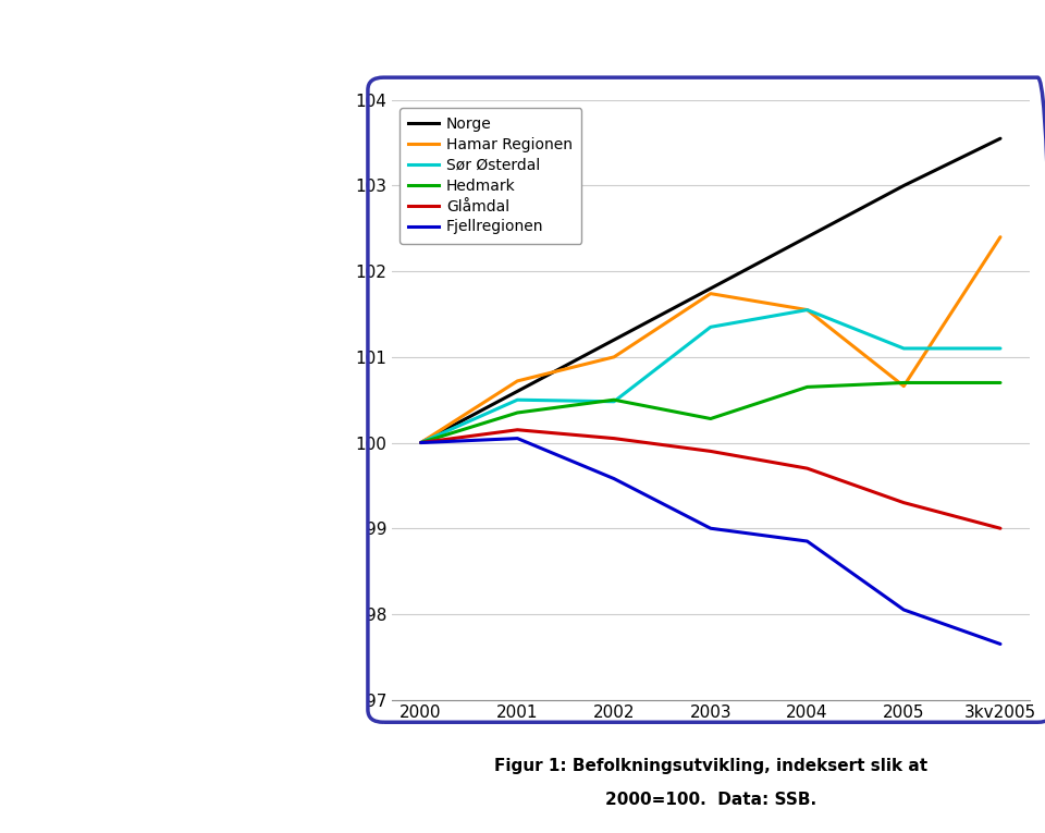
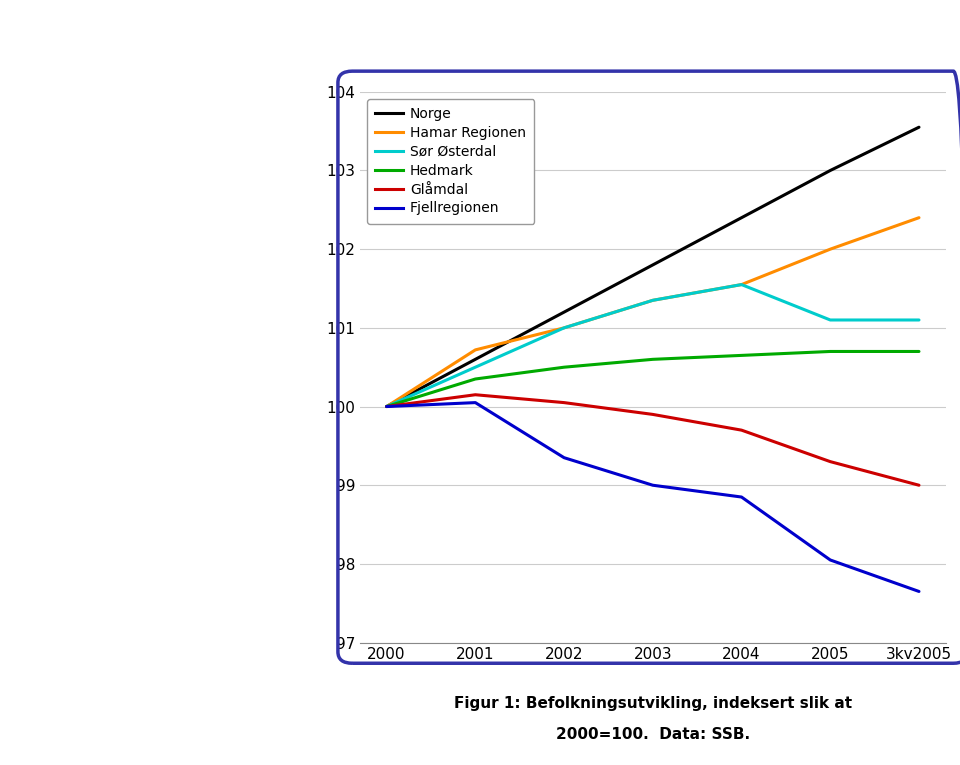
Sør Østerdal/2002: 100.48 -> 101.00
Fjellregionen/2002: 99.58 -> 99.35
Hamar Regionen/2003: 101.74 -> 101.35
Hedmark/2003: 100.28 -> 100.60
Hamar Regionen/2005: 100.66 -> 102.00
